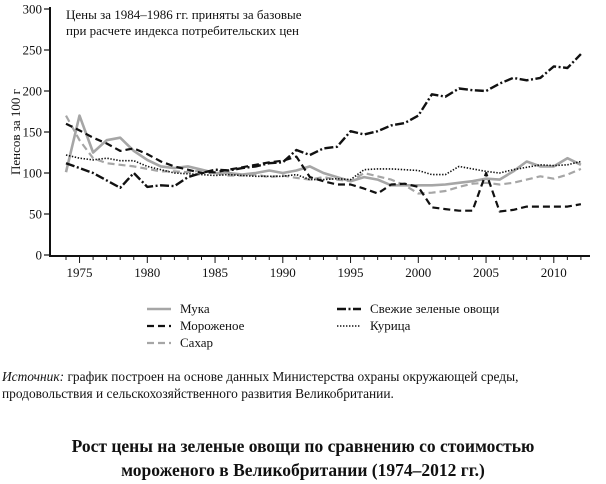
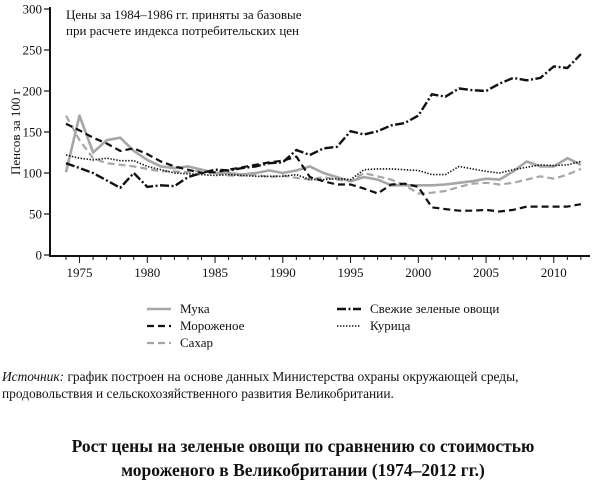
Мороженое/2005: 100 -> 60
